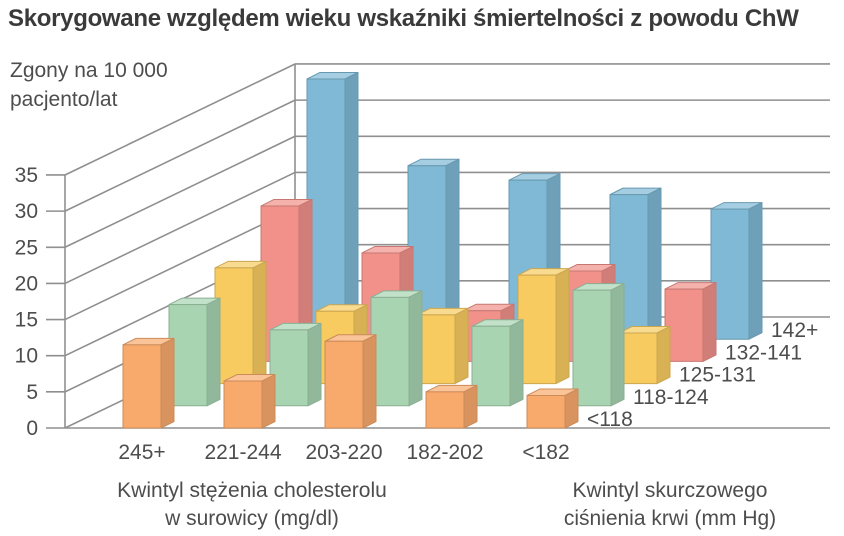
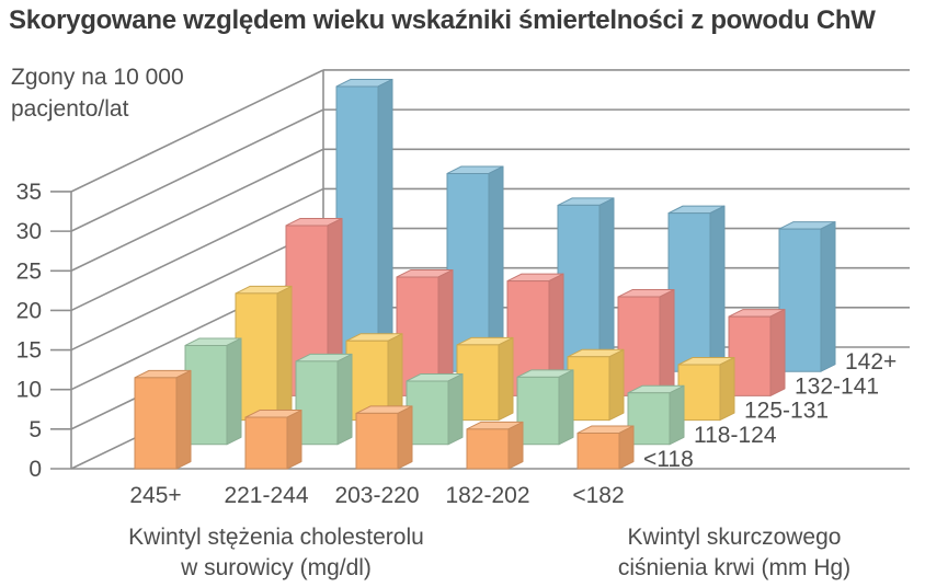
118-124/245+: 14 -> 12
142+/221-244: 24 -> 25
<118/203-220: 12 -> 7
118-124/203-220: 15 -> 8
132-141/203-220: 7 -> 14
142+/203-220: 22 -> 21
118-124/182-202: 11 -> 8
125-131/182-202: 15 -> 8
118-124/<182: 16 -> 6
